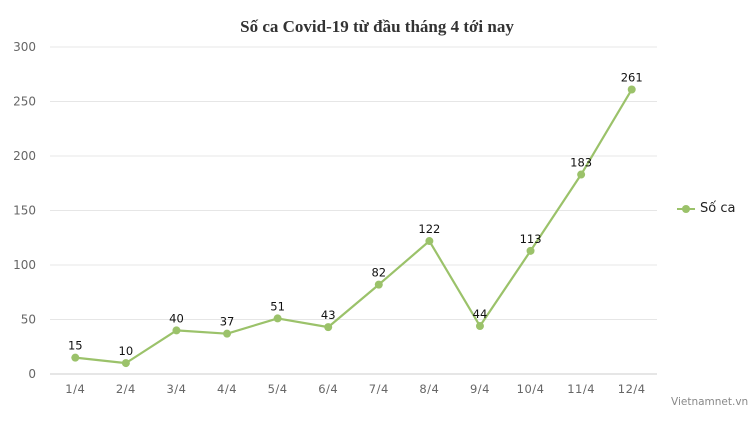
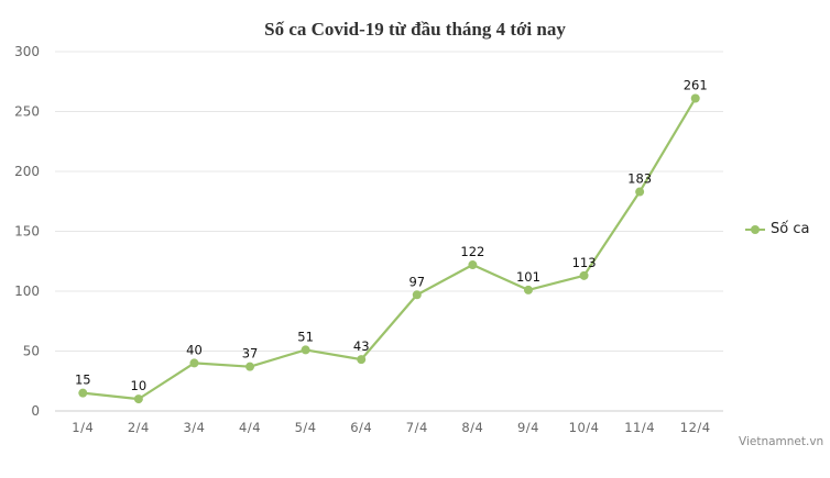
7/4: 82 -> 97
9/4: 44 -> 101
